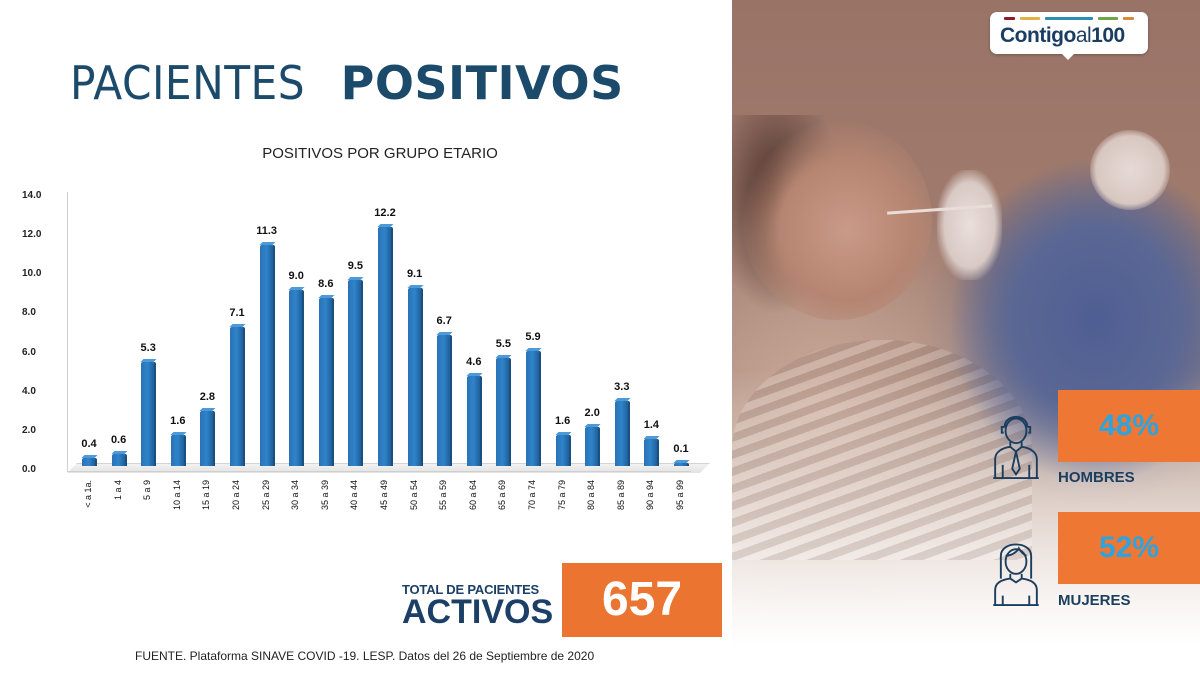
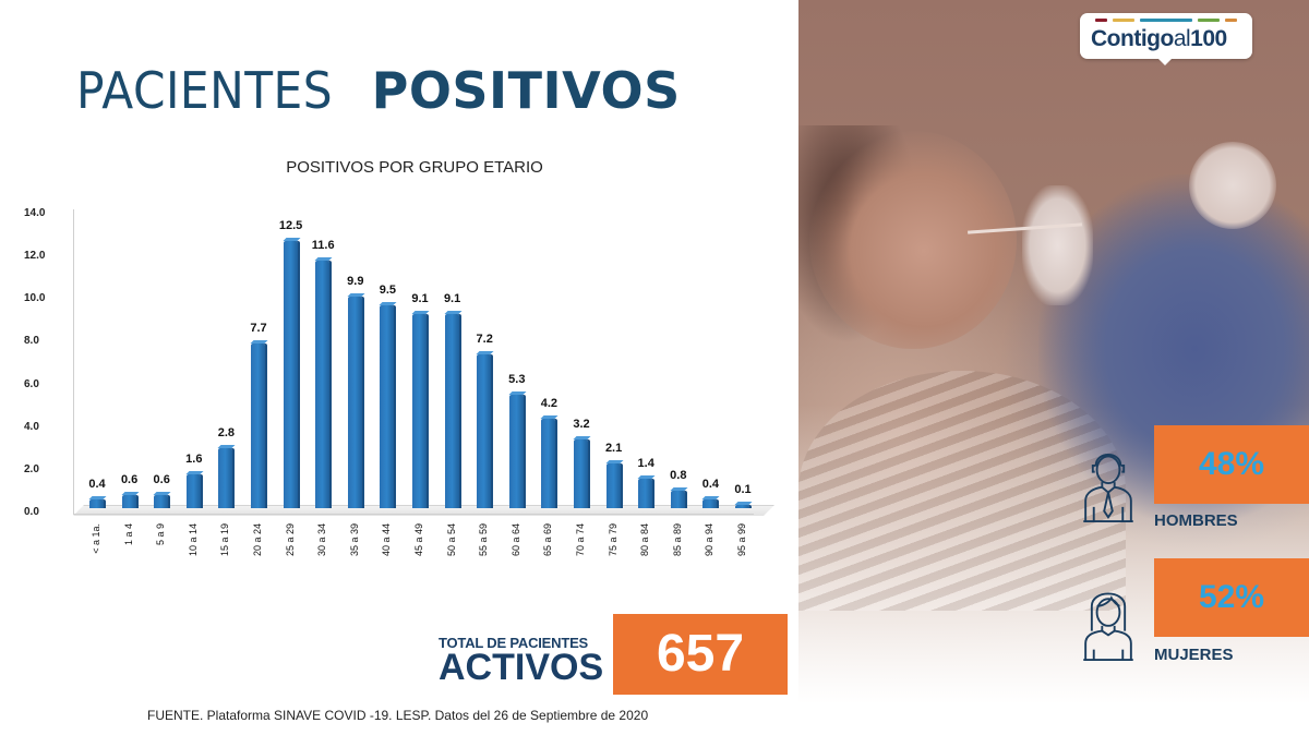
5 a 9: 5.3 -> 0.6
20 a 24: 7.1 -> 7.7
25 a 29: 11.3 -> 12.5
30 a 34: 9.0 -> 11.6
35 a 39: 8.6 -> 9.9
45 a 49: 12.2 -> 9.1
55 a 59: 6.7 -> 7.2
60 a 64: 4.6 -> 5.3
65 a 69: 5.5 -> 4.2
70 a 74: 5.9 -> 3.2
75 a 79: 1.6 -> 2.1
80 a 84: 2.0 -> 1.4
85 a 89: 3.3 -> 0.8
90 a 94: 1.4 -> 0.4
